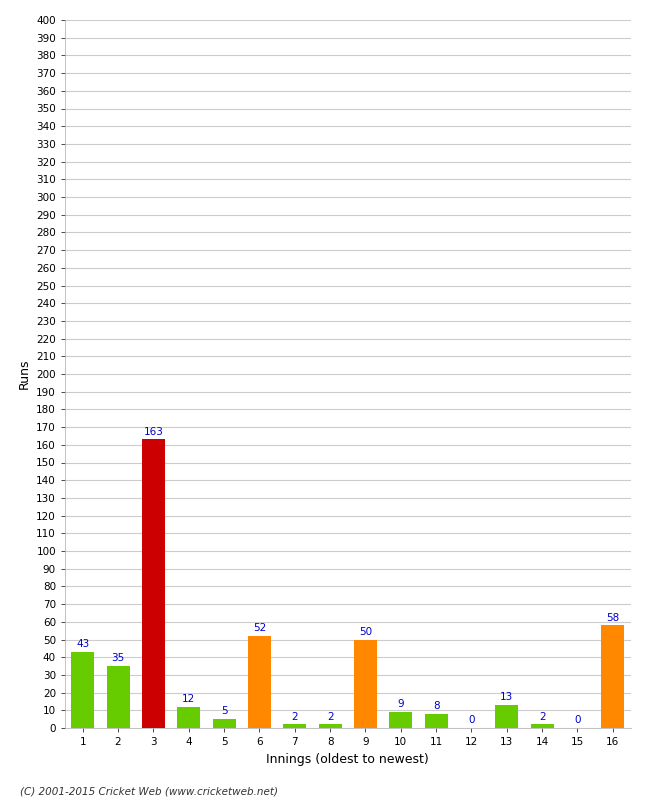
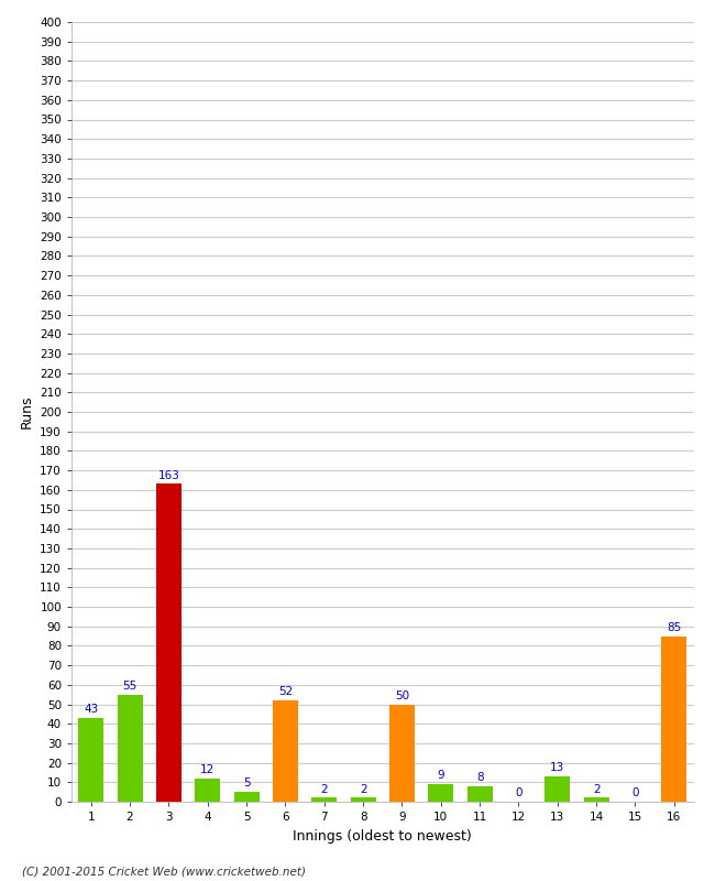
2: 35 -> 55
16: 58 -> 85
